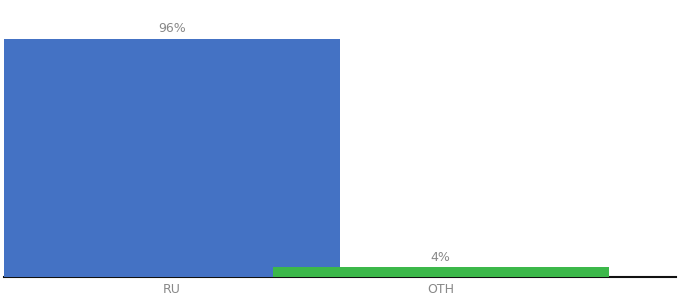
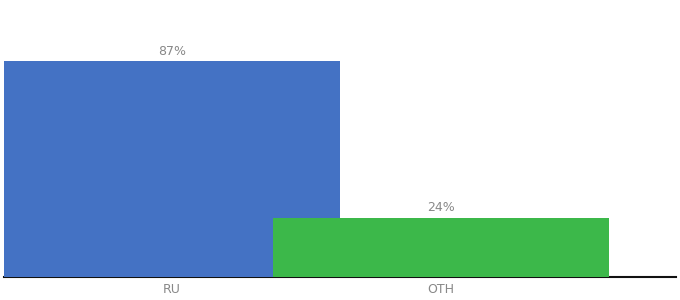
RU: 96% -> 87%
OTH: 4% -> 24%
